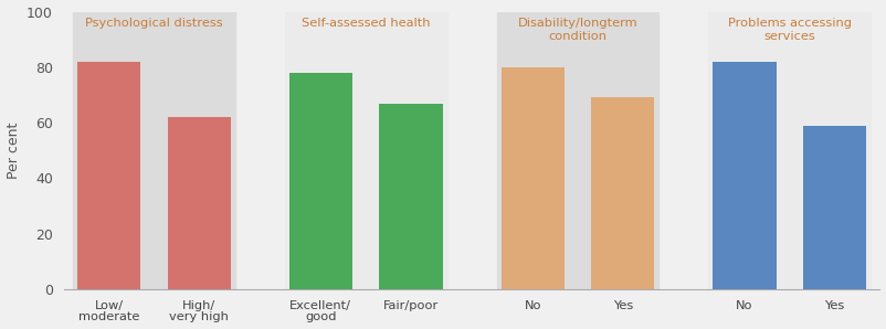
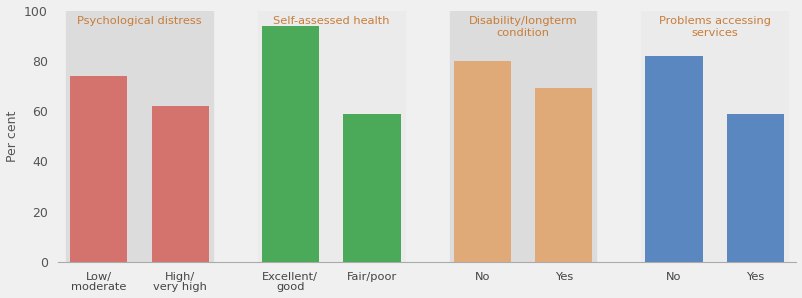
Low/ moderate: 82 -> 74
Excellent/ good: 78 -> 94
Fair/poor: 67 -> 59
